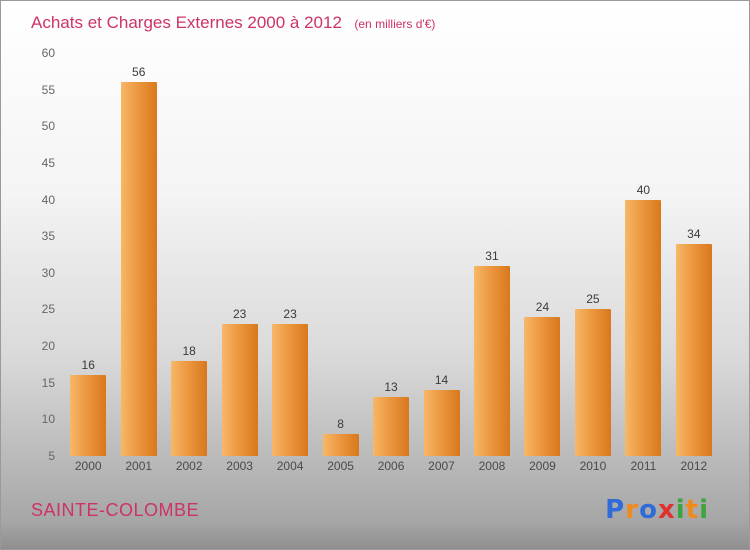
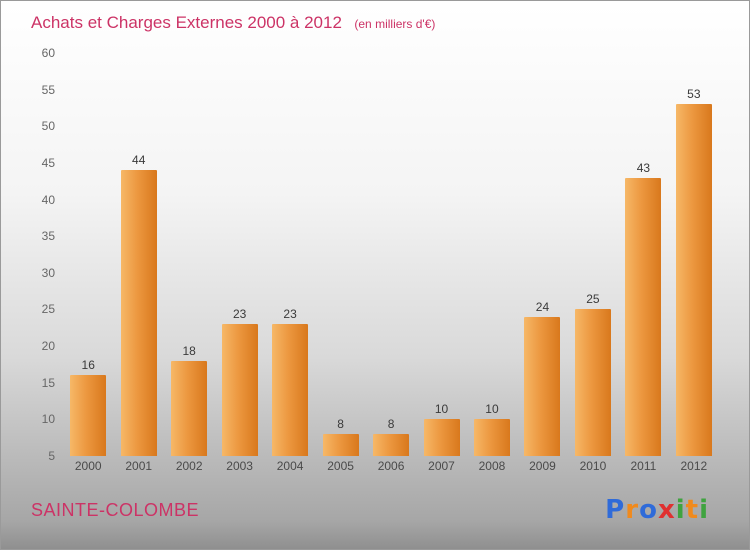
2001: 56 -> 44
2006: 13 -> 8
2007: 14 -> 10
2008: 31 -> 10
2011: 40 -> 43
2012: 34 -> 53
